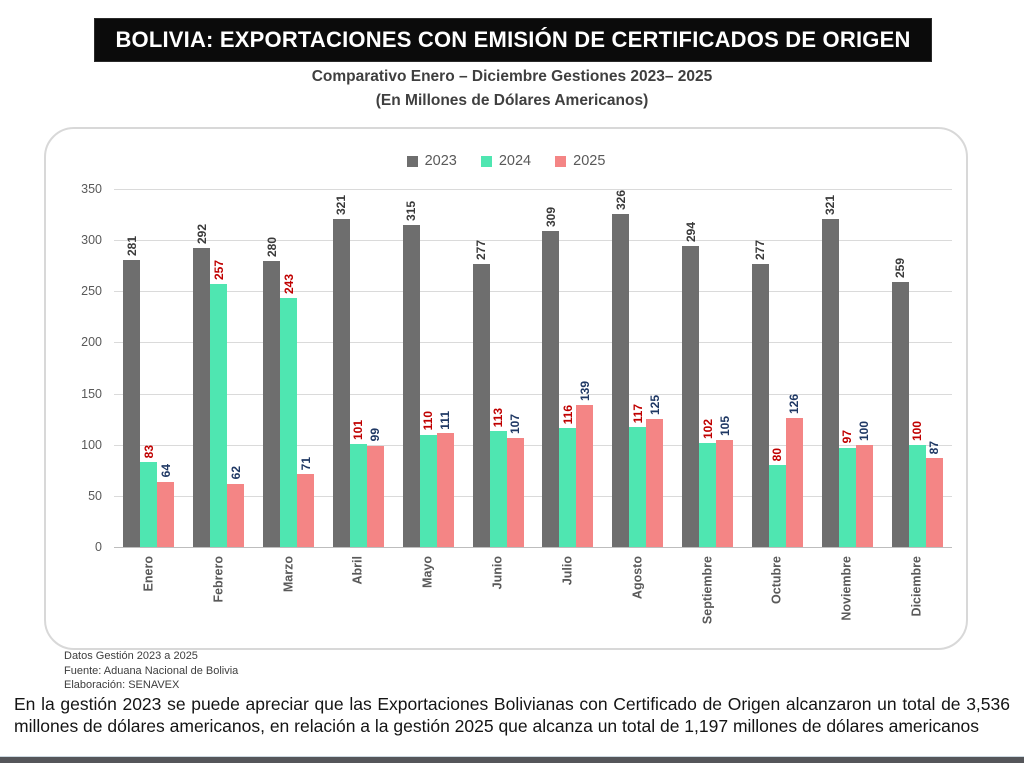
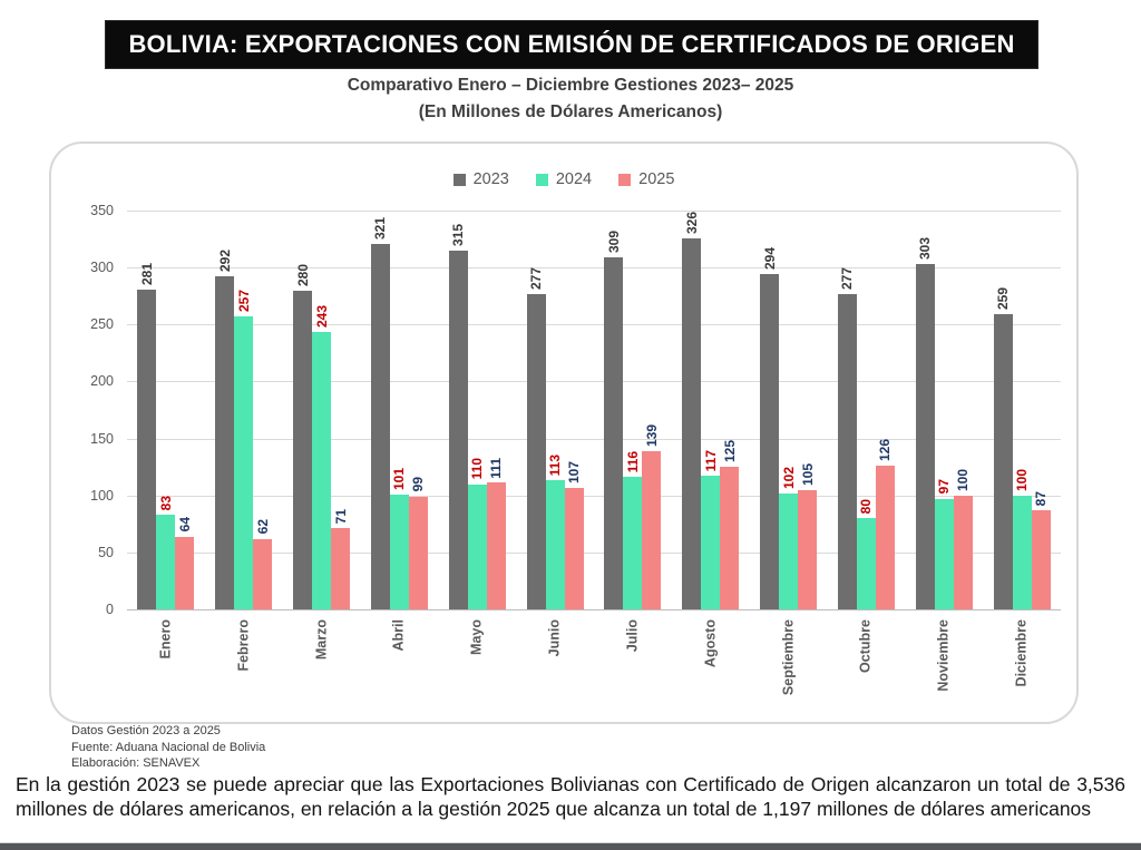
2023/Noviembre: 321 -> 303
